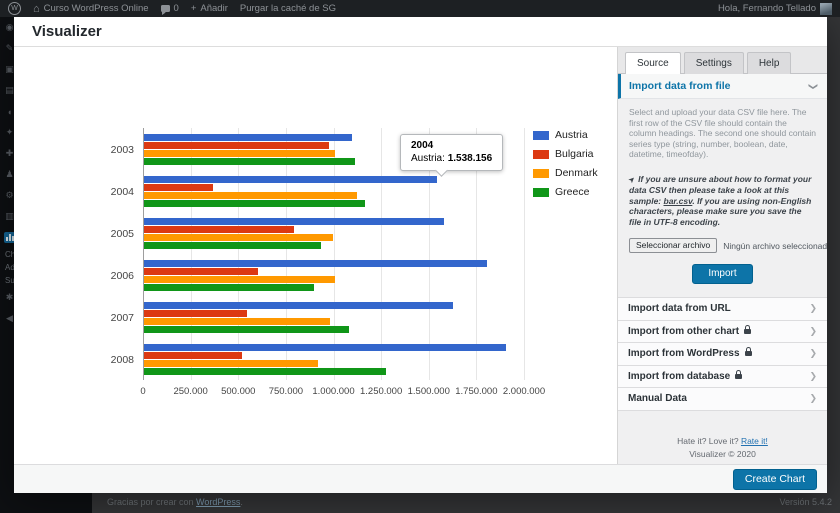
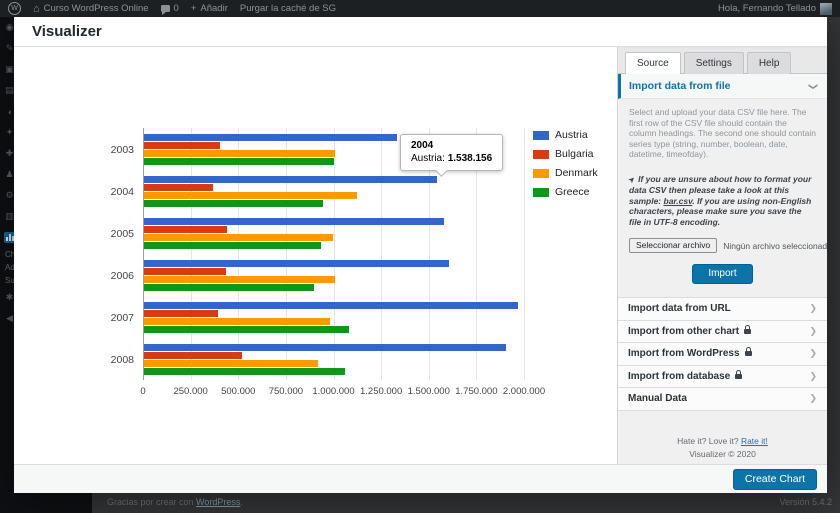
Austria/2003: 1090000 -> 1330000
Bulgaria/2003: 970000 -> 400000
Greece/2003: 1110000 -> 1000000
Greece/2004: 1160000 -> 940000
Bulgaria/2005: 790000 -> 440000
Austria/2006: 1800000 -> 1600000
Bulgaria/2006: 600000 -> 430000
Austria/2007: 1620000 -> 1960000
Bulgaria/2007: 540000 -> 390000
Greece/2008: 1270000 -> 1050000
